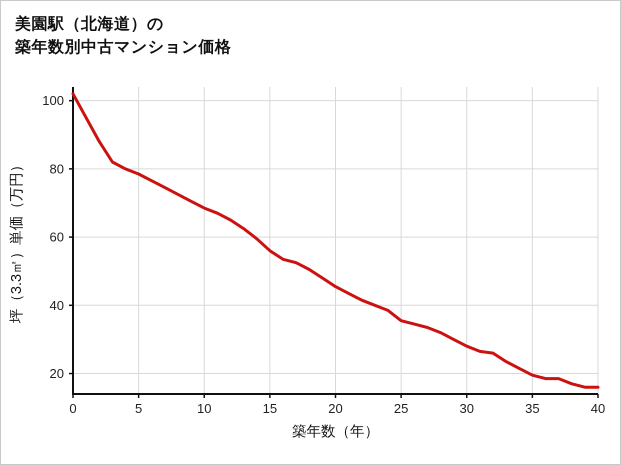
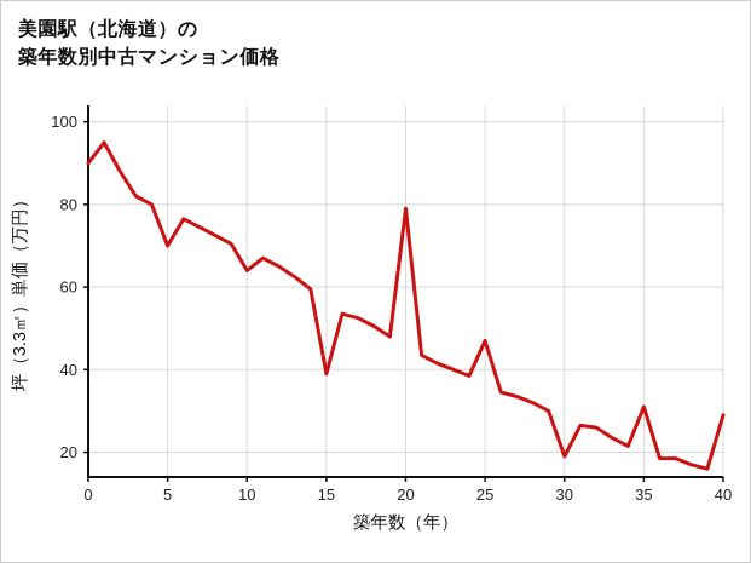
0: 102 -> 90
5: 78 -> 70
10: 68 -> 64
15: 56 -> 39
20: 46 -> 79
25: 36 -> 47
30: 28 -> 19
35: 20 -> 31
40: 16 -> 29
